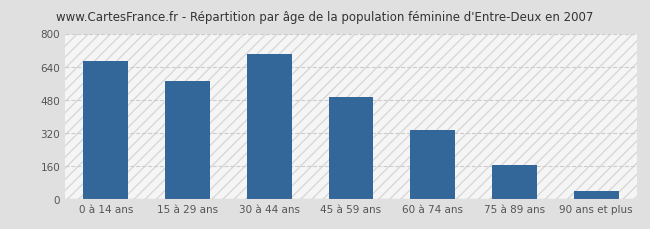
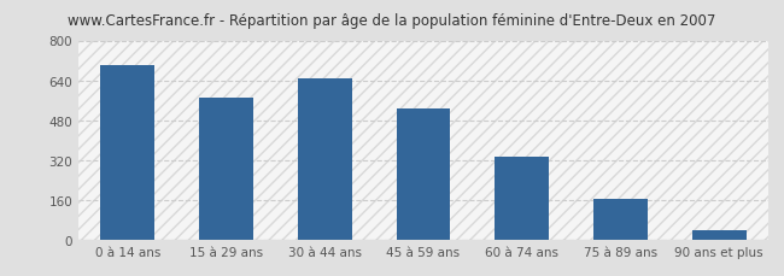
0 à 14 ans: 665 -> 700
30 à 44 ans: 700 -> 650
45 à 59 ans: 495 -> 525
